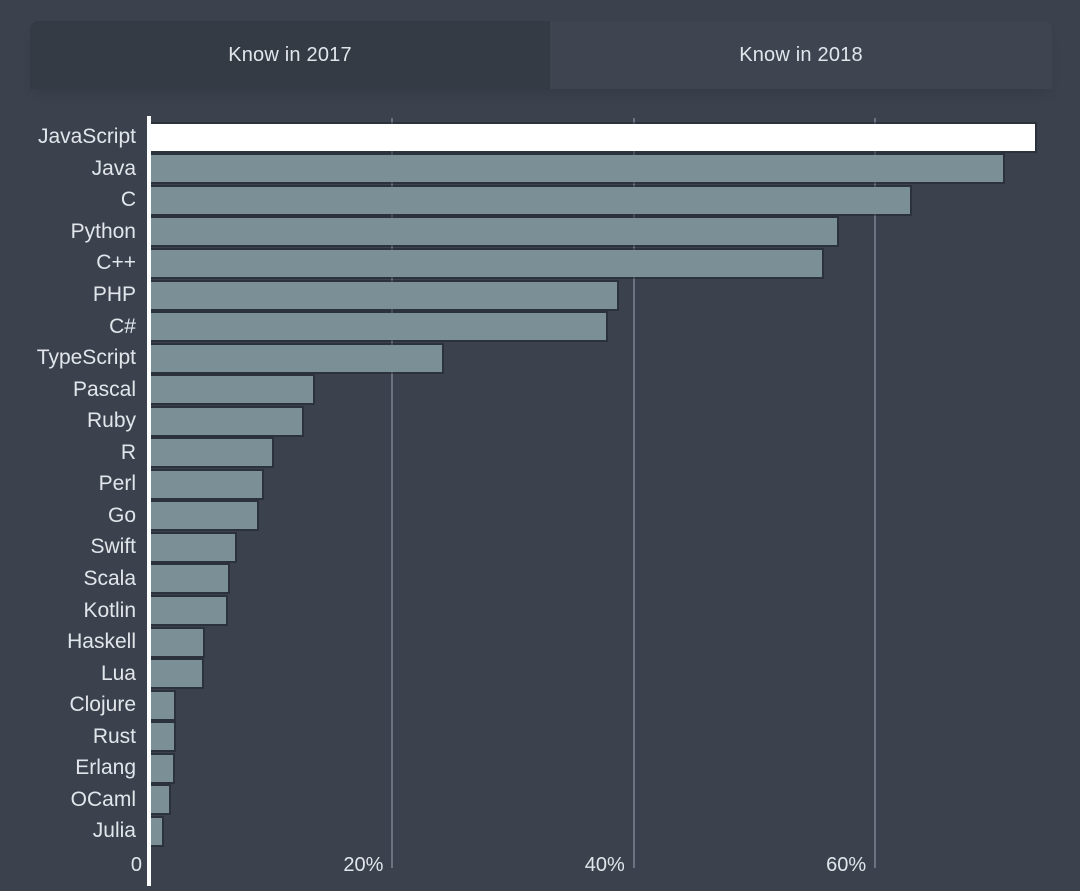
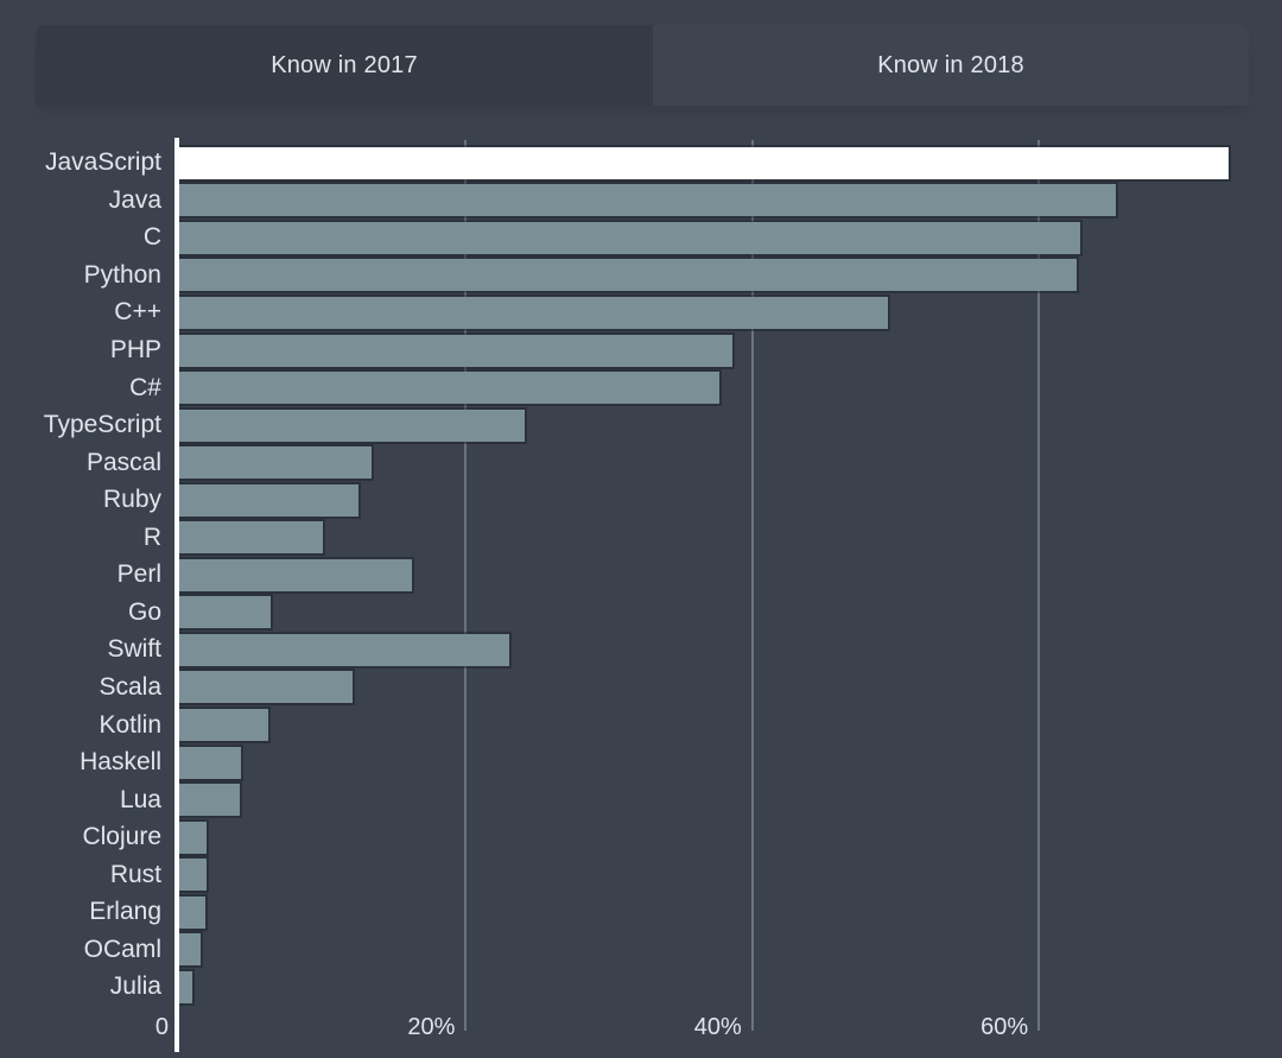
Java: 70.6% -> 65.4%
Python: 56.8% -> 62.6%
C++: 55.6% -> 49.5%
Perl: 9.2% -> 16.2%
Go: 8.8% -> 6.4%
Swift: 7.0% -> 23.0%
Scala: 6.4% -> 12.1%
